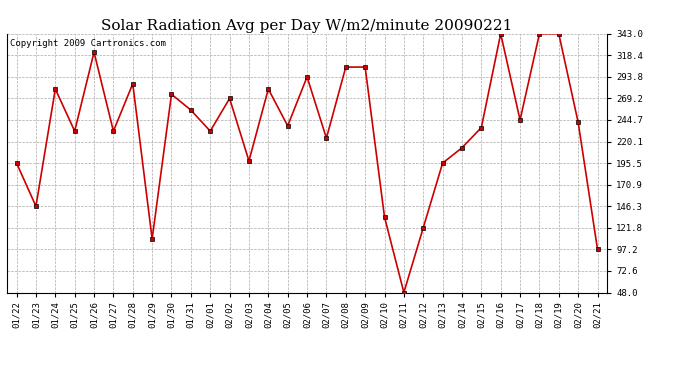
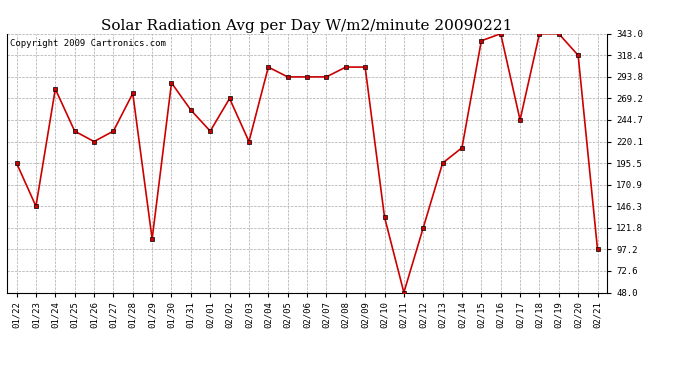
01/26: 322 -> 220
01/28: 286 -> 275
01/30: 274 -> 287
02/03: 198 -> 220
02/04: 280 -> 305
02/05: 238 -> 294
02/07: 224 -> 294
02/15: 236 -> 335
02/20: 242 -> 318
